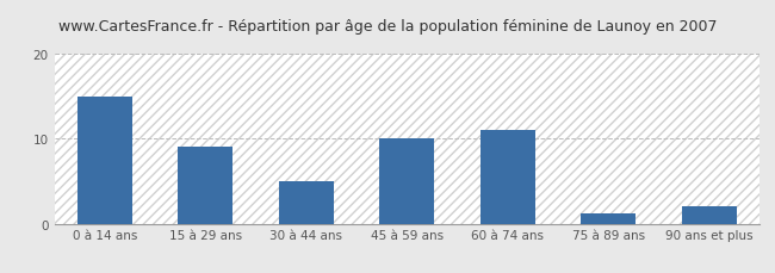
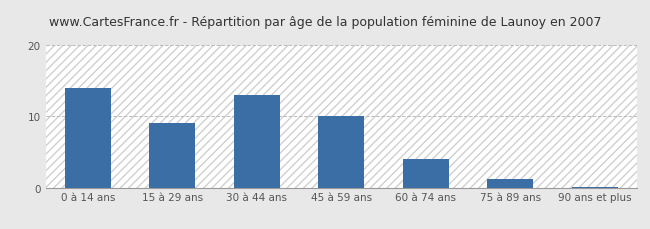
0 à 14 ans: 15.0 -> 14.0
30 à 44 ans: 5.0 -> 13.0
60 à 74 ans: 11.0 -> 4.0
90 ans et plus: 2.0 -> 0.1
